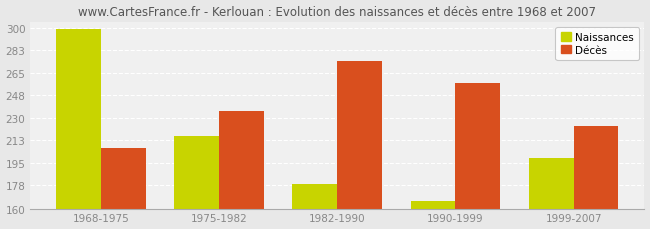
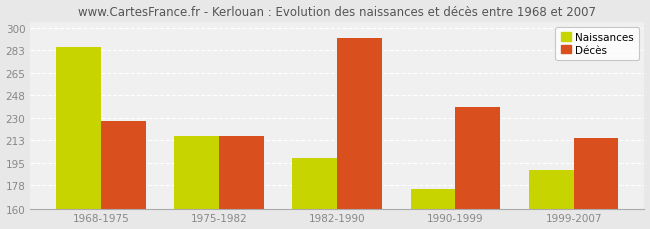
Naissances/1968-1975: 299 -> 285
Décès/1968-1975: 207 -> 228
Décès/1975-1982: 236 -> 216
Naissances/1982-1990: 179 -> 199
Décès/1982-1990: 274 -> 292
Naissances/1990-1999: 166 -> 175
Décès/1990-1999: 257 -> 239
Naissances/1999-2007: 199 -> 190
Décès/1999-2007: 224 -> 215
